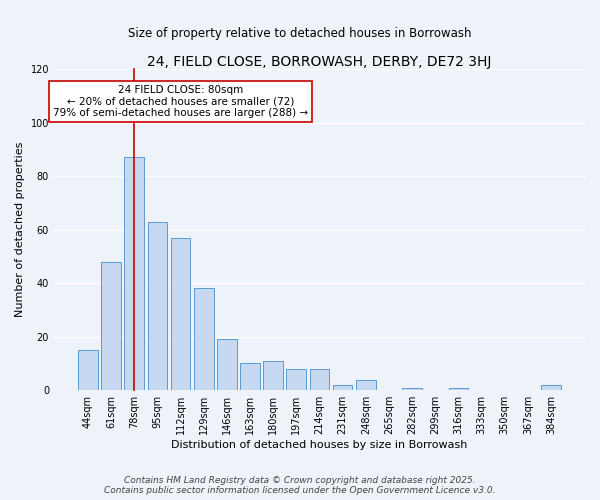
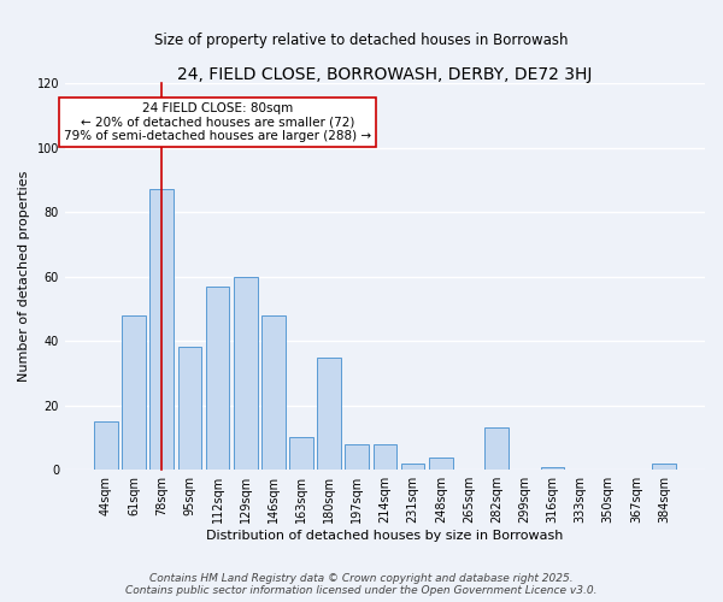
95sqm: 63 -> 38
129sqm: 38 -> 60
146sqm: 19 -> 48
180sqm: 11 -> 35
282sqm: 1 -> 13
